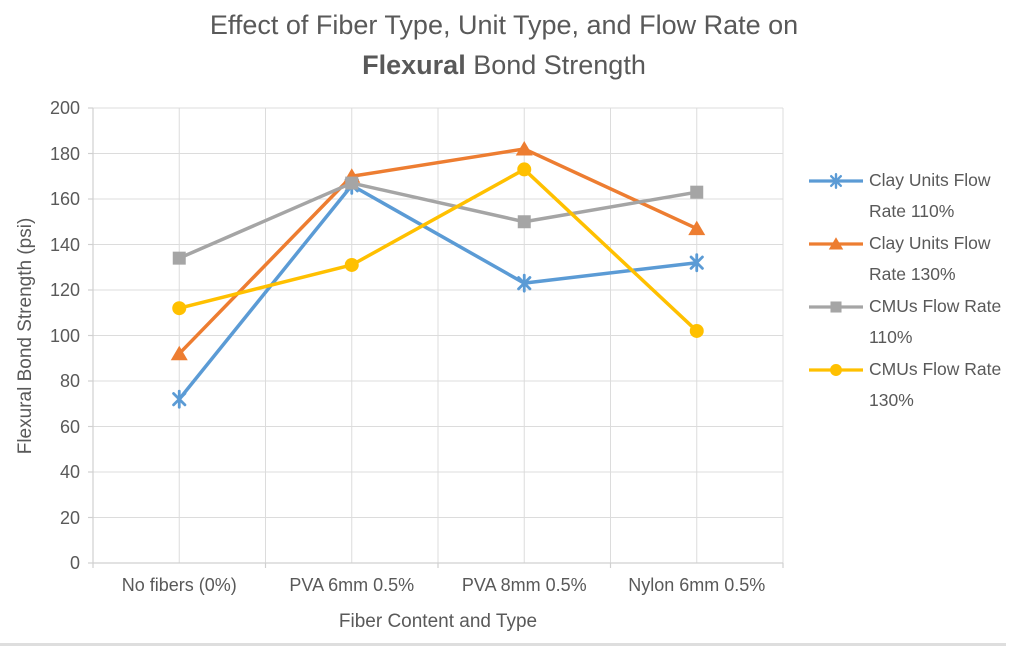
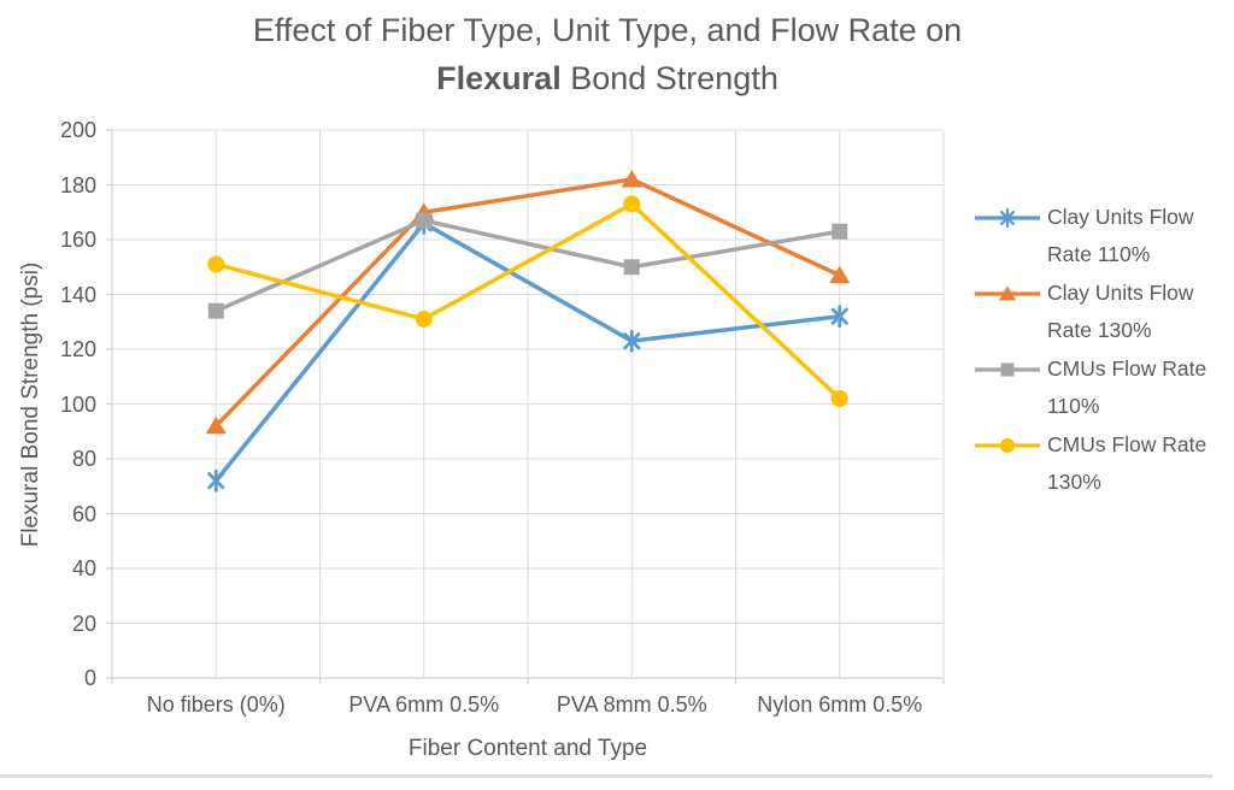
CMUs Flow Rate 130%/No fibers (0%): 112 -> 151
